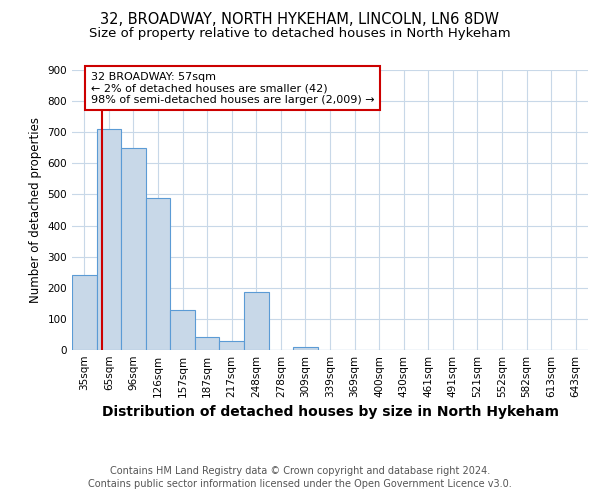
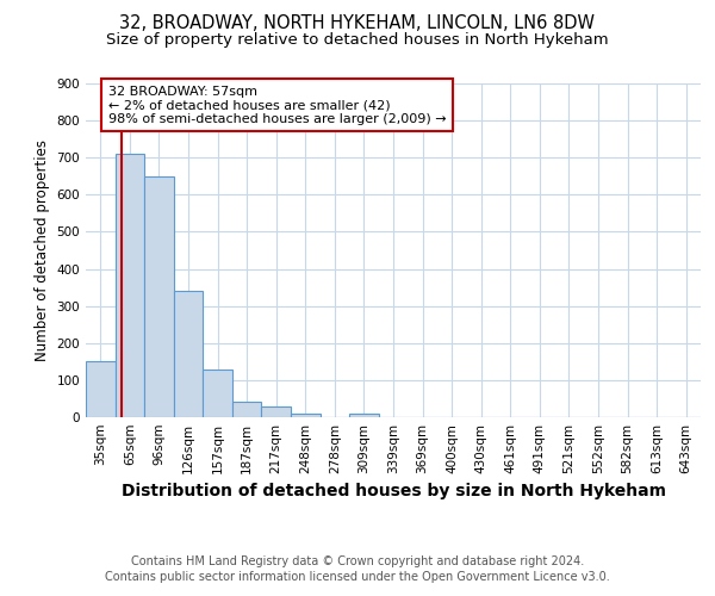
35sqm: 240 -> 150
126sqm: 490 -> 340
248sqm: 185 -> 10
